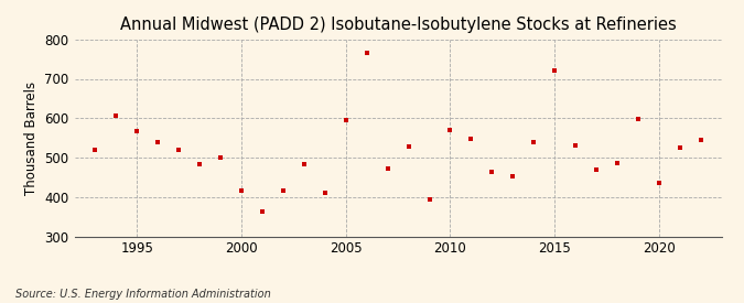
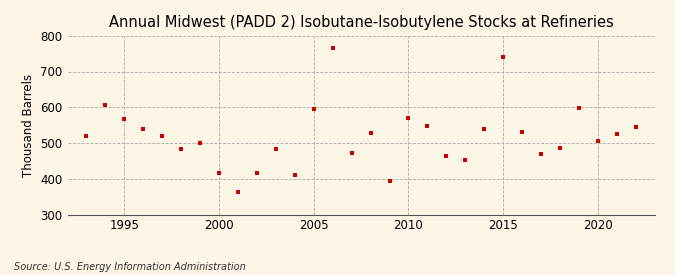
2015: 720 -> 740
2020: 435 -> 505
